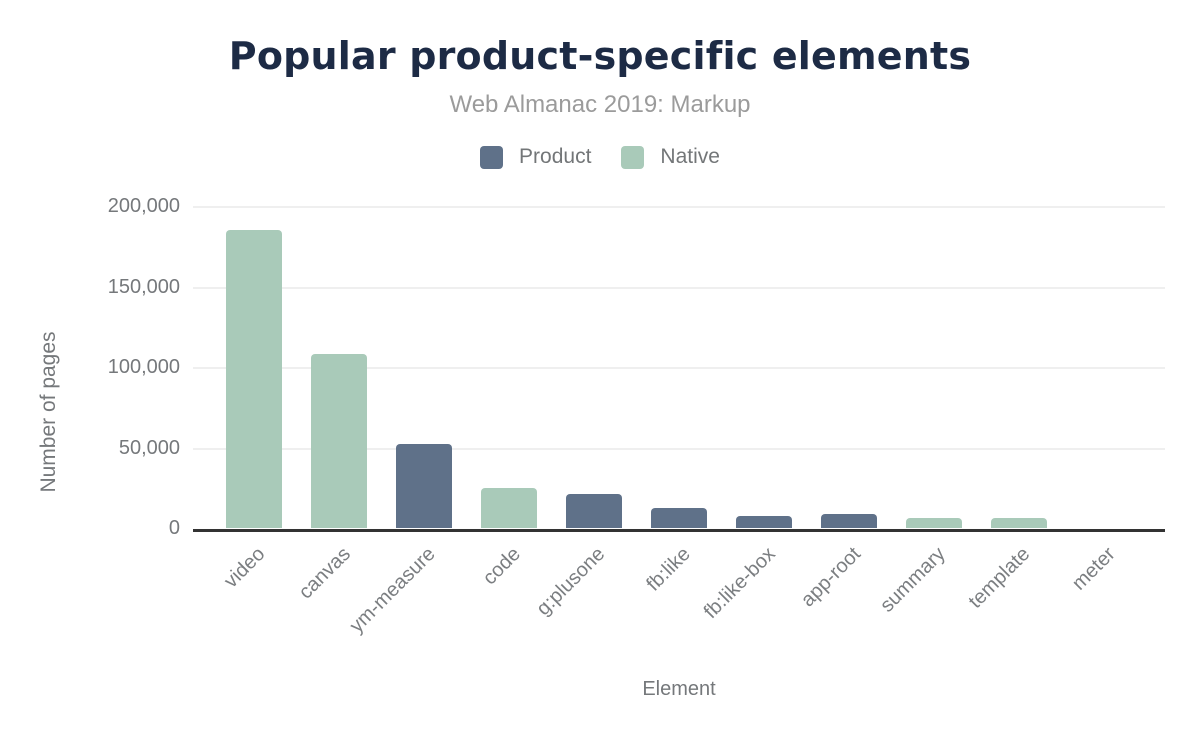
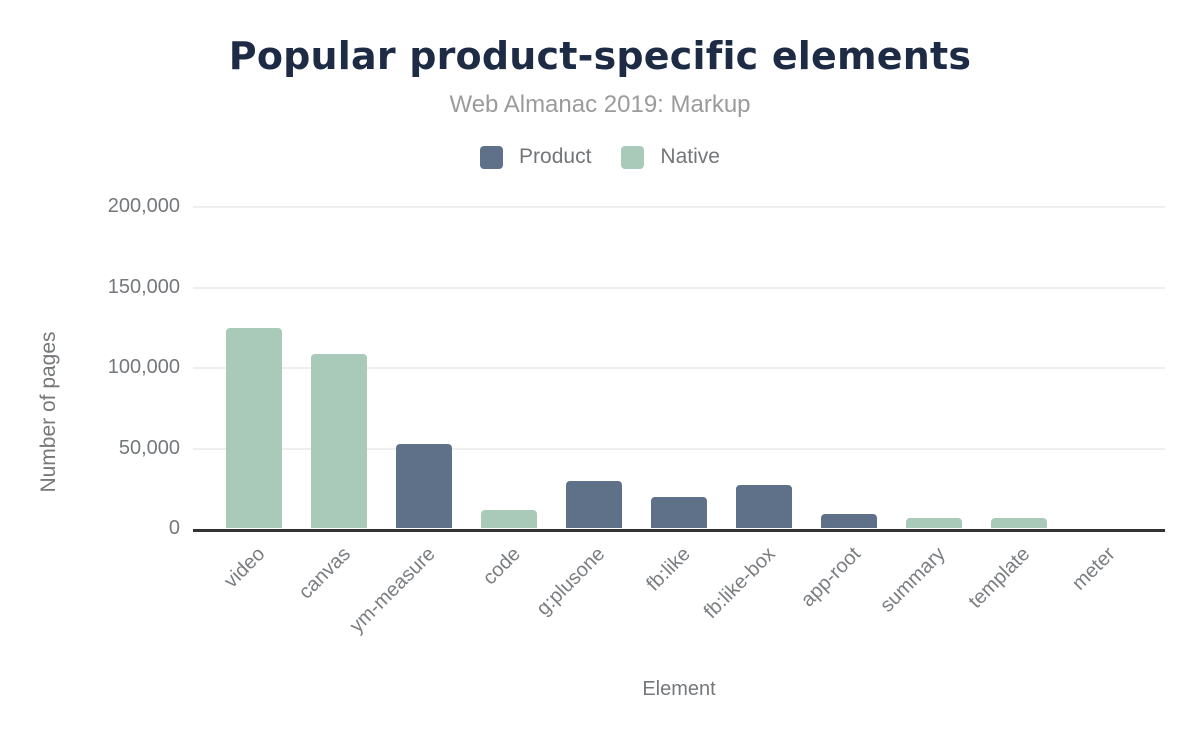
Native/video: 185000 -> 124000
Native/code: 25000 -> 11000
Product/g:plusone: 21000 -> 29000
Product/fb:like: 12000 -> 19000
Product/fb:like-box: 7000 -> 27000
